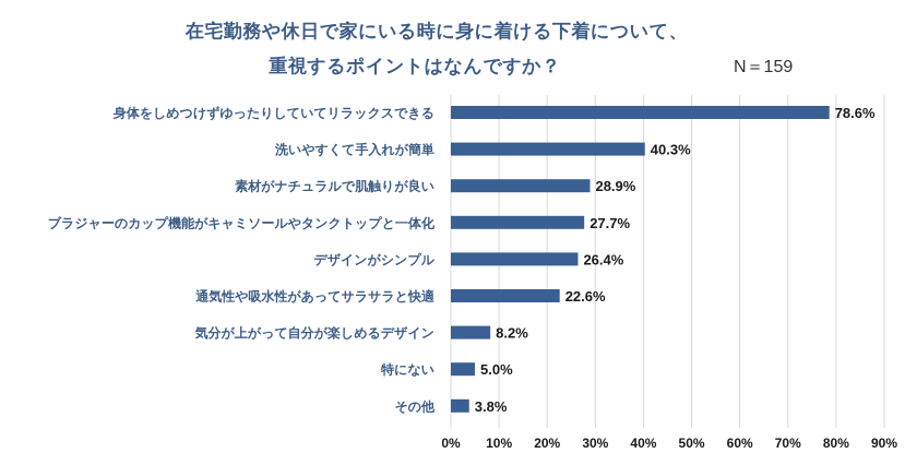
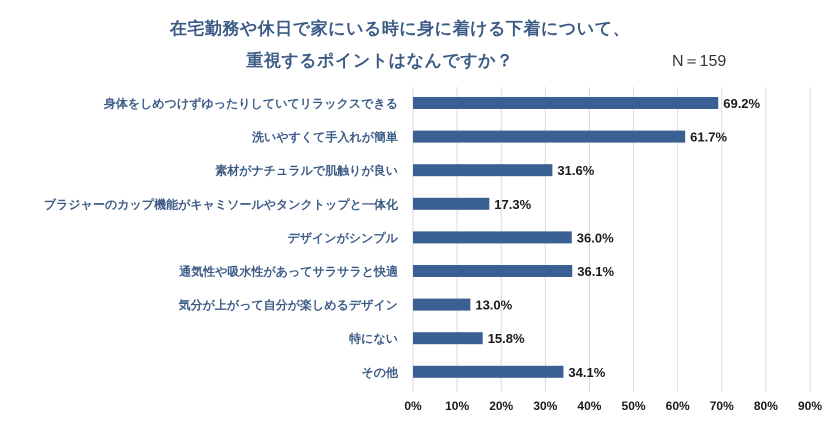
身体をしめつけずゆったりしていてリラックスできる: 78.6% -> 69.2%
洗いやすくて手入れが簡単: 40.3% -> 61.7%
素材がナチュラルで肌触りが良い: 28.9% -> 31.6%
ブラジャーのカップ機能がキャミソールやタンクトップと一体化: 27.7% -> 17.3%
デザインがシンプル: 26.4% -> 36.0%
通気性や吸水性があってサラサラと快適: 22.6% -> 36.1%
気分が上がって自分が楽しめるデザイン: 8.2% -> 13.0%
特にない: 5.0% -> 15.8%
その他: 3.8% -> 34.1%
